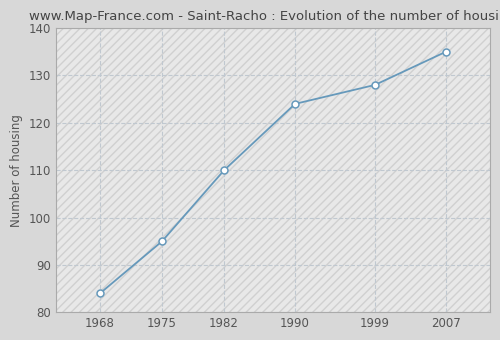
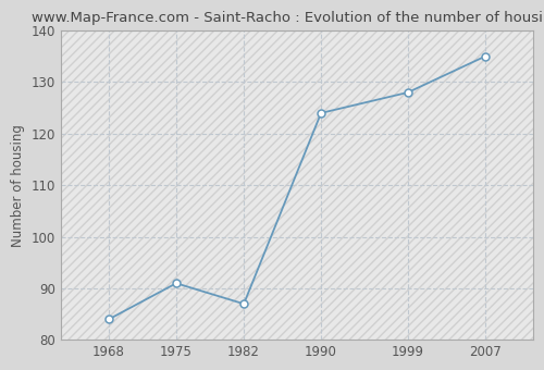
1975: 95 -> 91
1982: 110 -> 87
